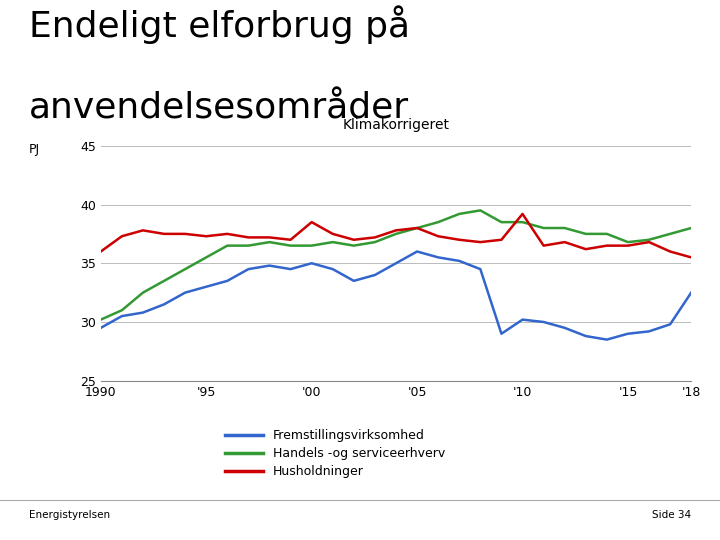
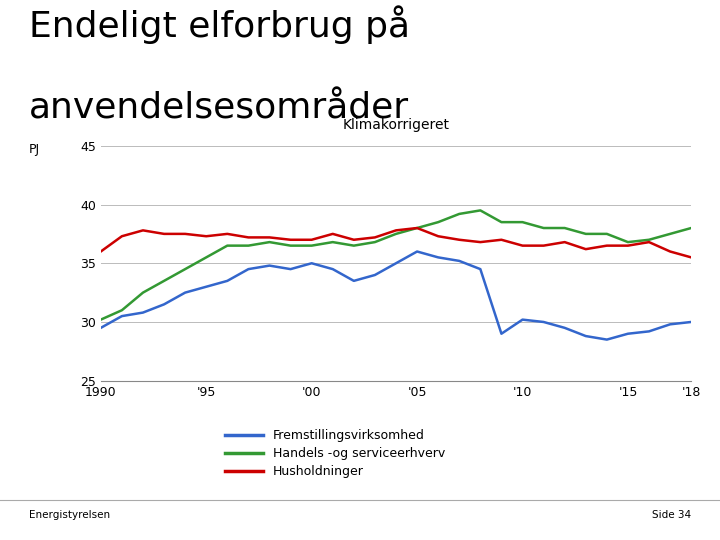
Husholdninger/'00: 38.5 -> 37.0
Husholdninger/'10: 39.2 -> 36.5
Fremstillingsvirksomhed/'18: 32.5 -> 30.0
